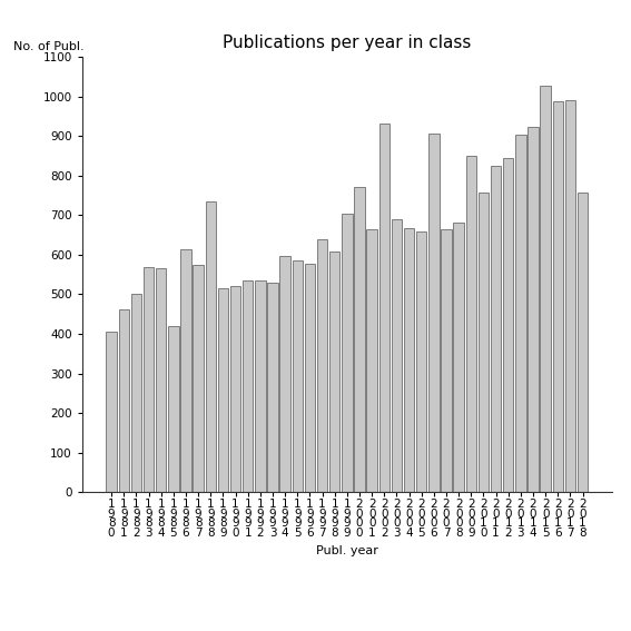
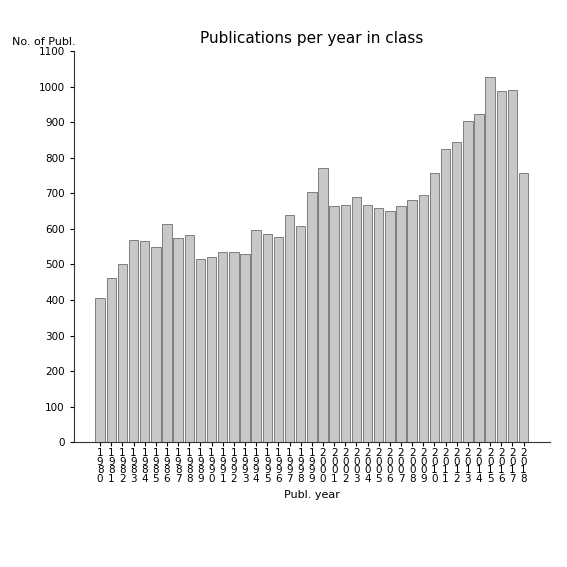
1 9 8 5: 420 -> 548
1 9 8 8: 735 -> 582
2 0 0 2: 930 -> 668
2 0 0 6: 905 -> 650
2 0 0 9: 850 -> 695
